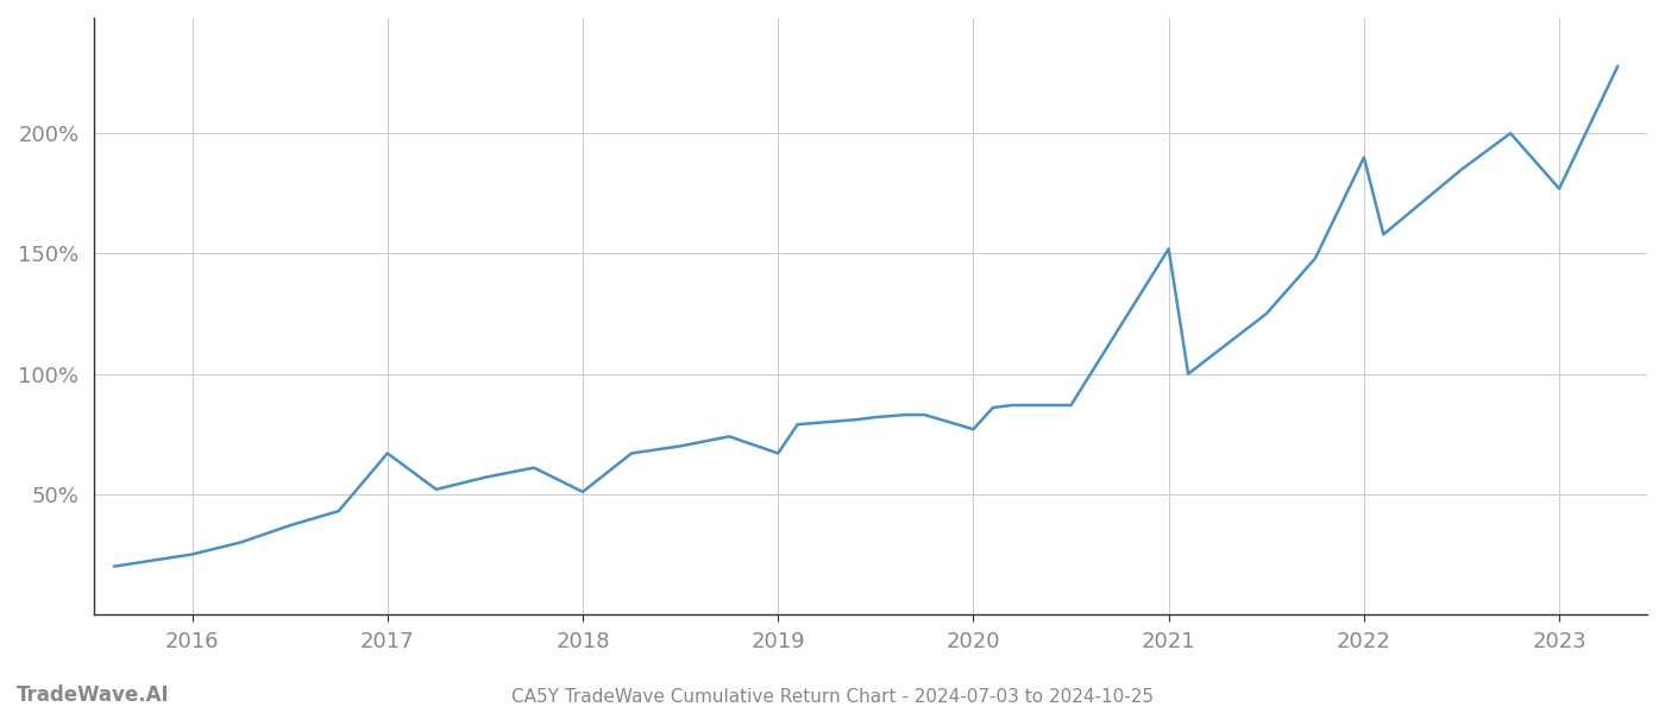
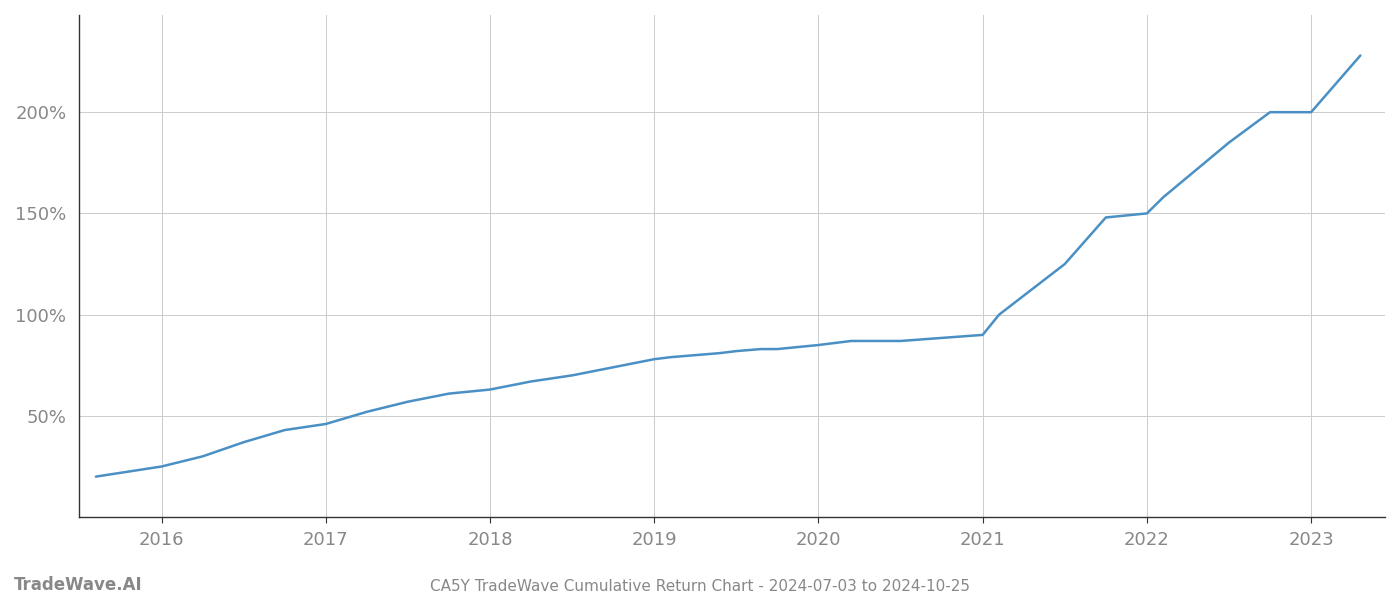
2017: 67% -> 46%
2018: 51% -> 63%
2019: 67% -> 78%
2020: 77% -> 85%
2021: 152% -> 90%
2022: 190% -> 150%
2023: 177% -> 200%
